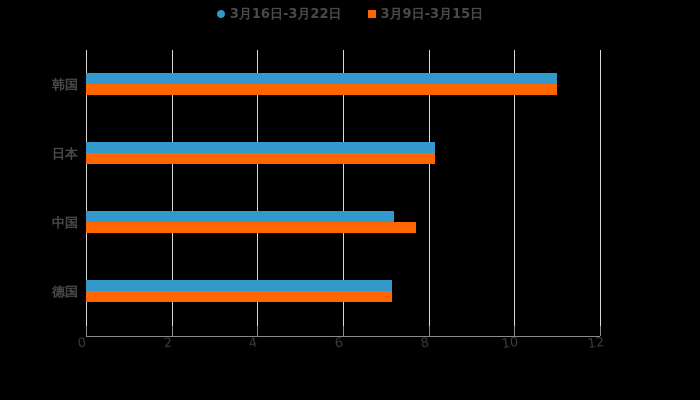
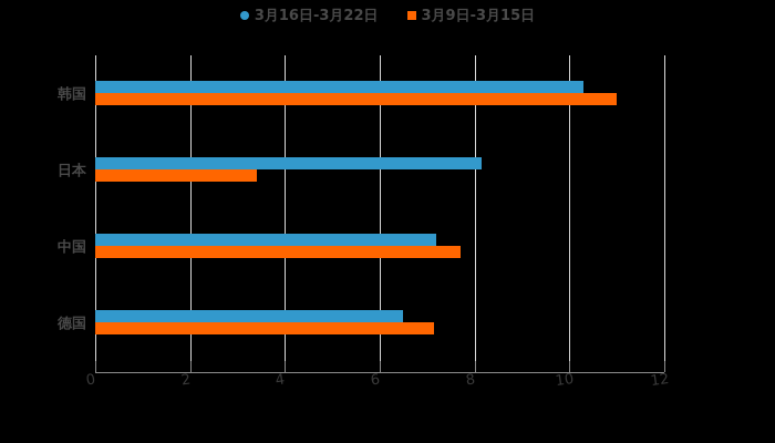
3月16日-3月22日/韩国: 11.0 -> 10.3
3月9日-3月15日/日本: 8.2 -> 3.4
3月16日-3月22日/德国: 7.2 -> 6.5
